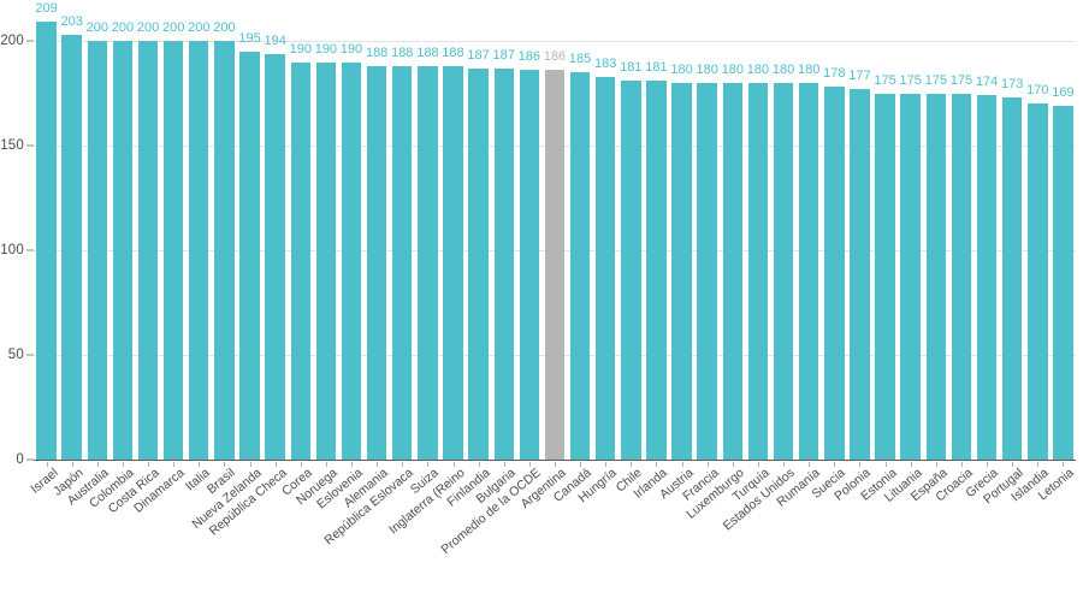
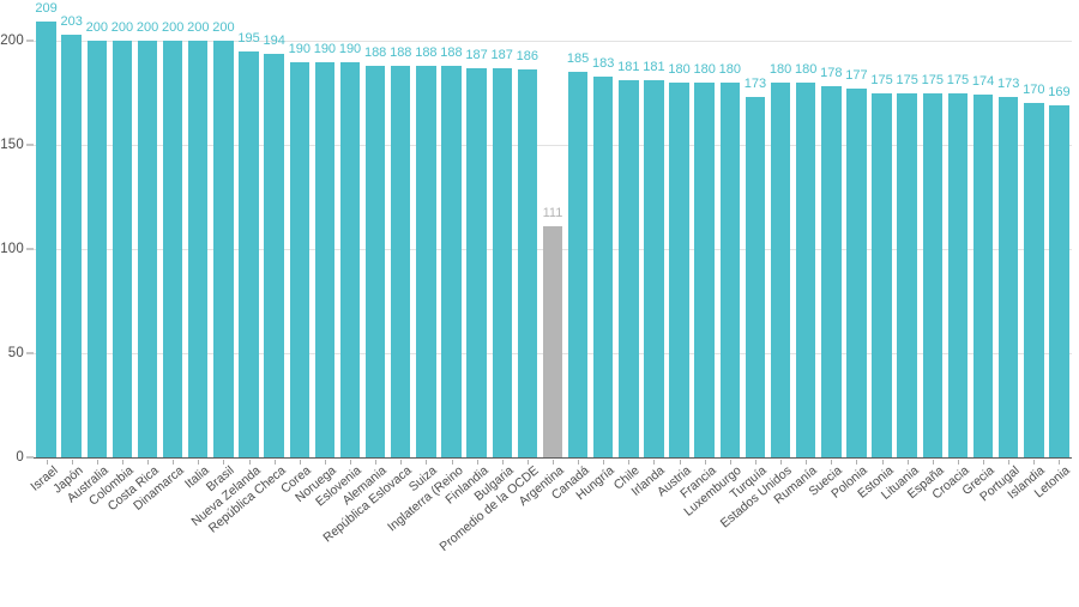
Argentina: 186 -> 111
Turquía: 180 -> 173
